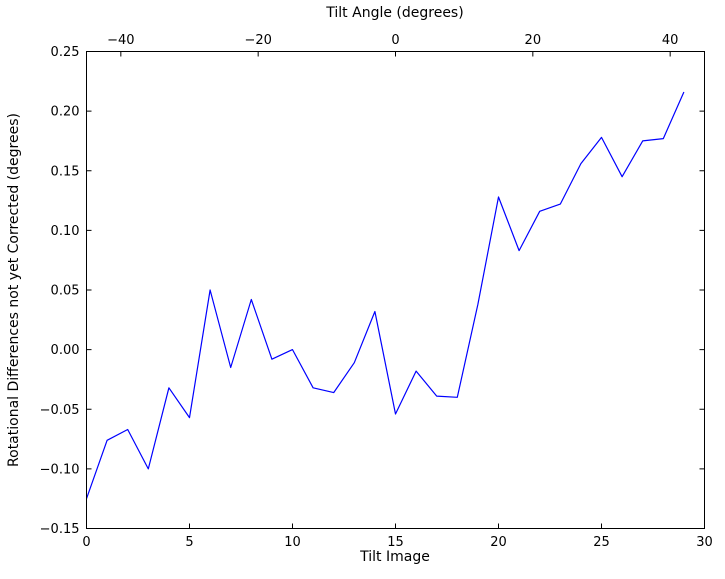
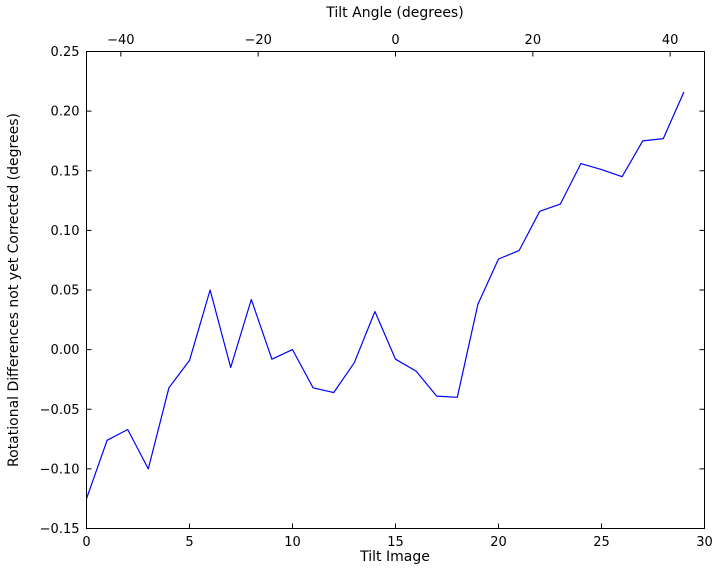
5: -0.057 -> -0.009
15: -0.054 -> -0.008
20: 0.128 -> 0.076
25: 0.178 -> 0.151
